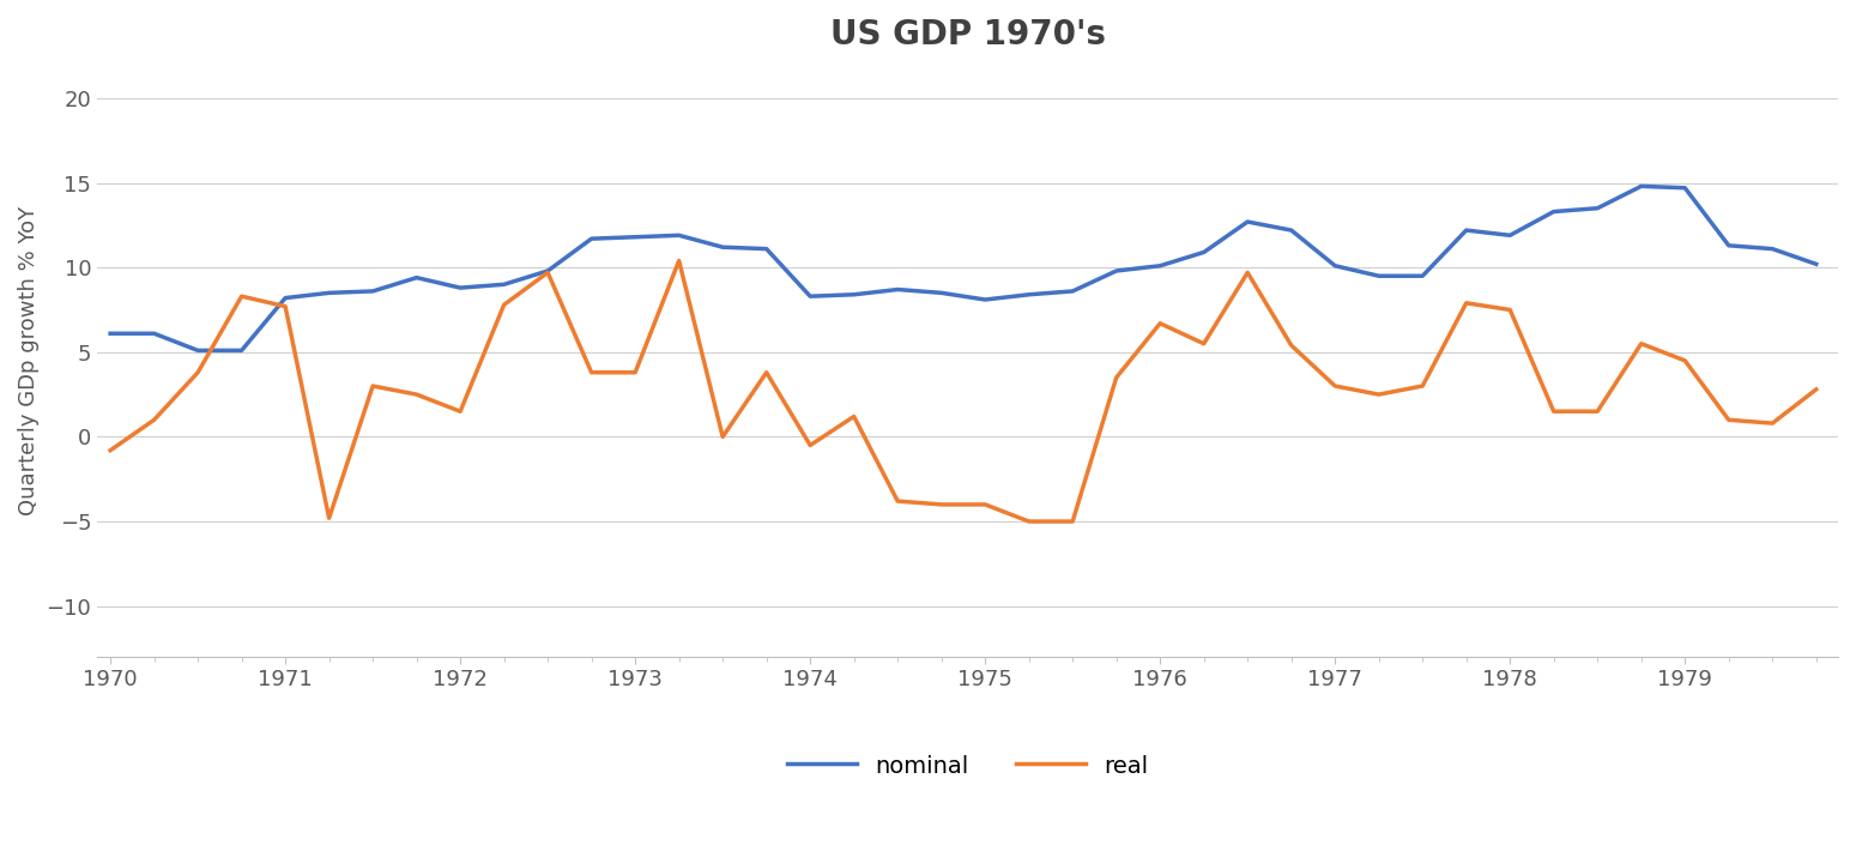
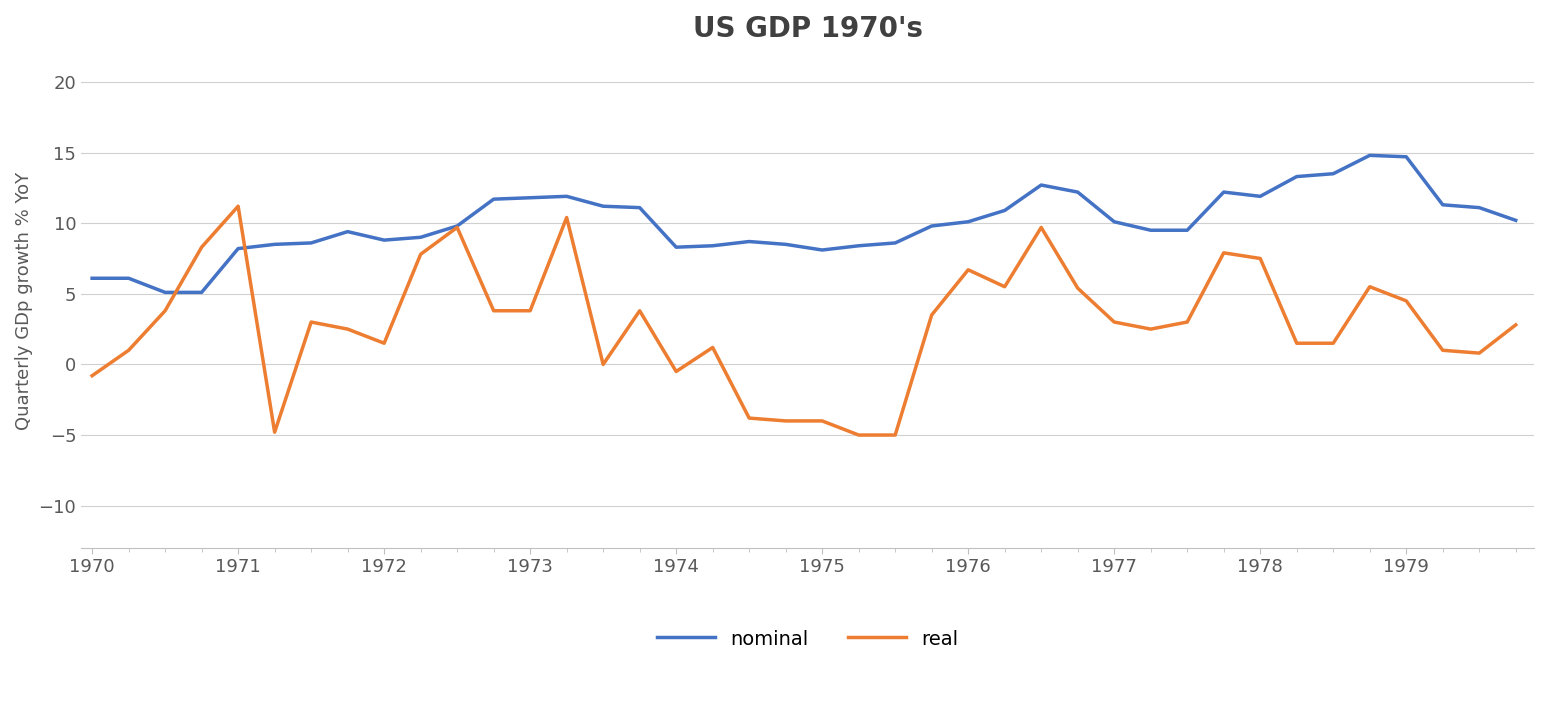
real/1971: 7.7 -> 11.2
